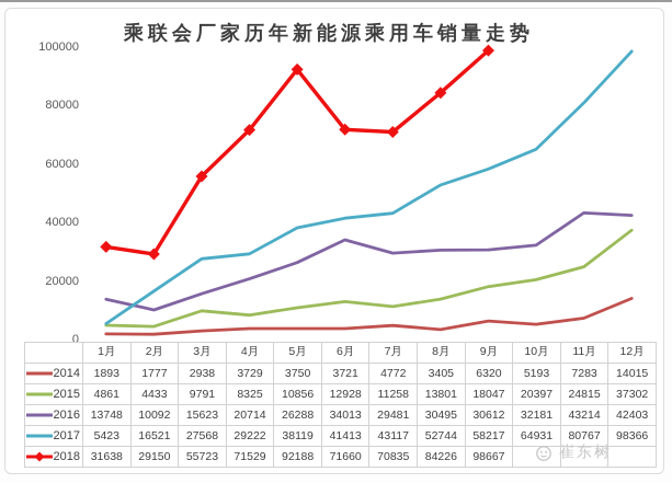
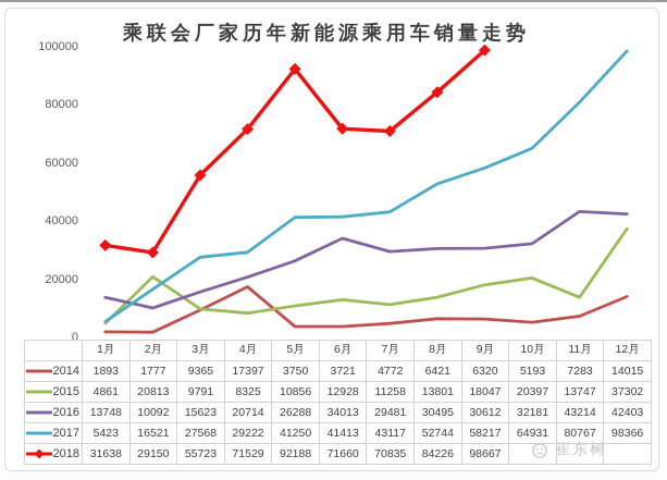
2015/2月: 4433 -> 20813
2014/3月: 2938 -> 9365
2014/4月: 3729 -> 17397
2017/5月: 38119 -> 41250
2014/8月: 3405 -> 6421
2015/11月: 24815 -> 13747
